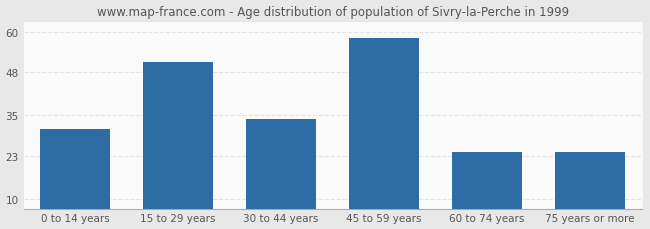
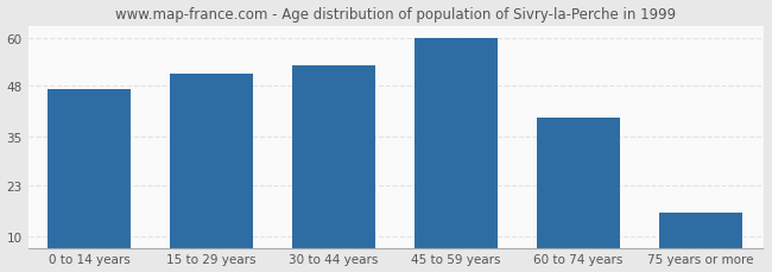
0 to 14 years: 31 -> 47
30 to 44 years: 34 -> 53
45 to 59 years: 58 -> 60
60 to 74 years: 24 -> 40
75 years or more: 24 -> 16
